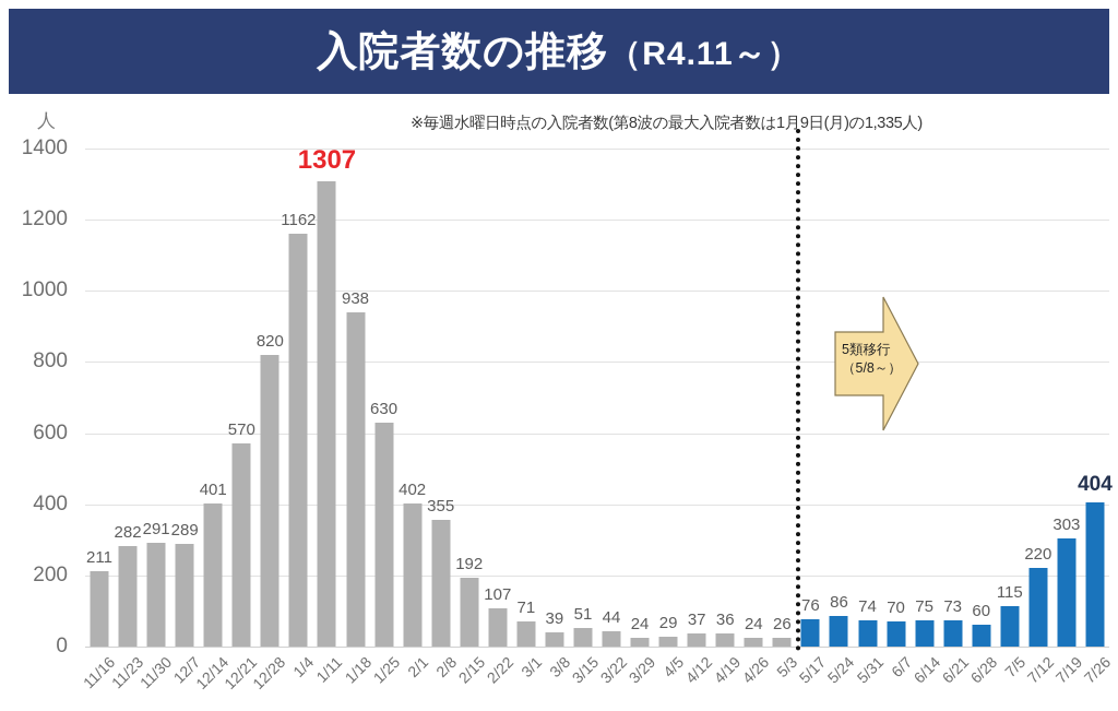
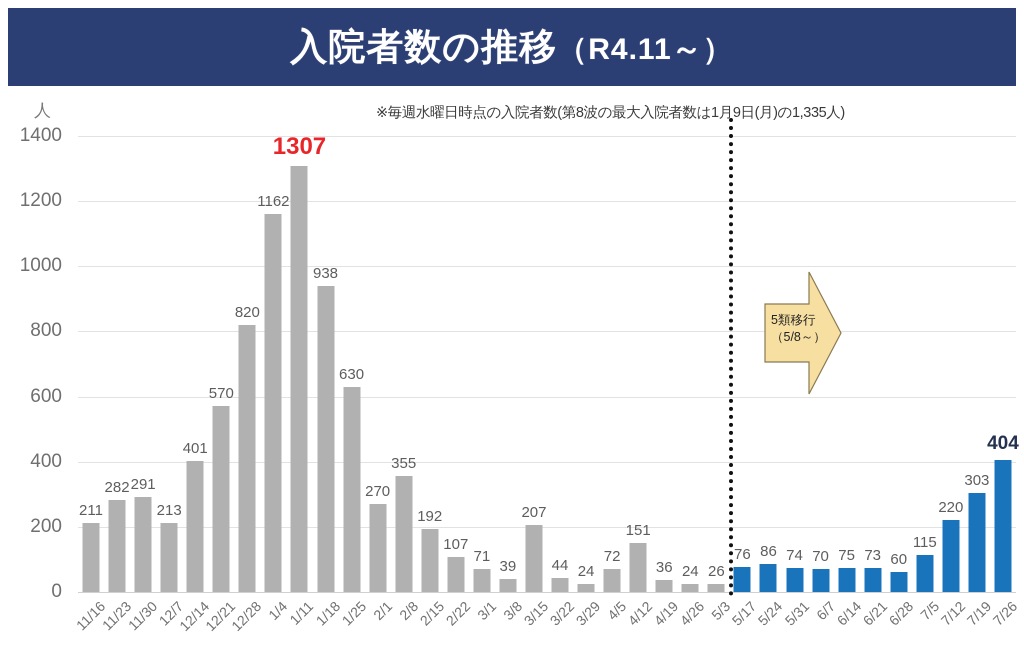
12/7: 289 -> 213
2/1: 402 -> 270
3/15: 51 -> 207
4/5: 29 -> 72
4/12: 37 -> 151
